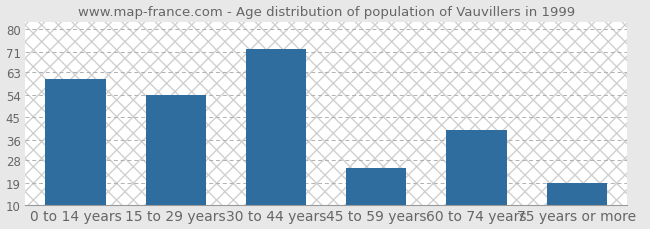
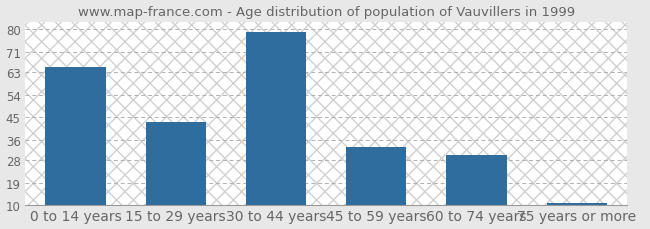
0 to 14 years: 60 -> 65
15 to 29 years: 54 -> 43
30 to 44 years: 72 -> 79
45 to 59 years: 25 -> 33
60 to 74 years: 40 -> 30
75 years or more: 19 -> 11
